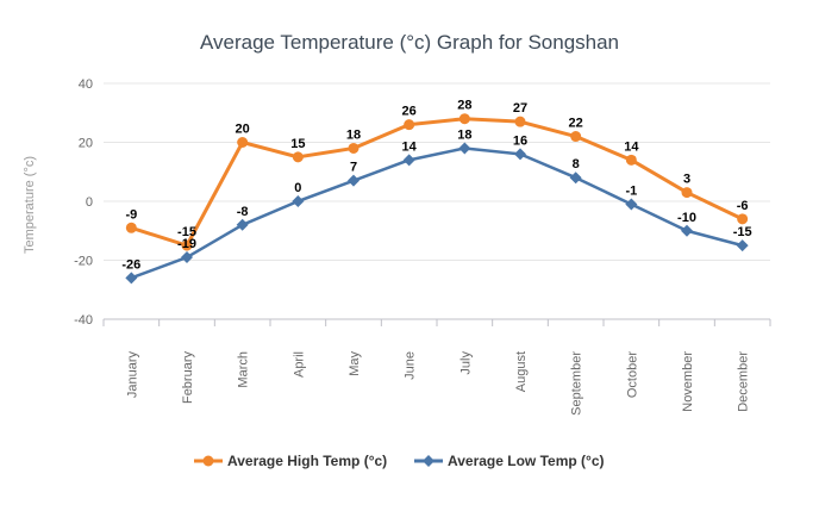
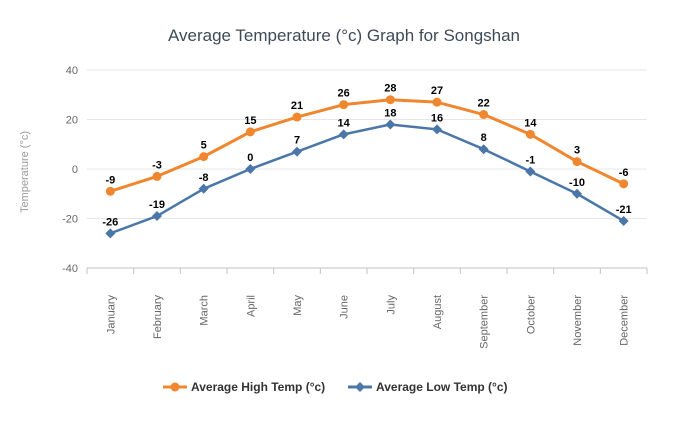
Average High Temp (°c)/February: -15 -> -3
Average High Temp (°c)/March: 20 -> 5
Average High Temp (°c)/May: 18 -> 21
Average Low Temp (°c)/December: -15 -> -21
